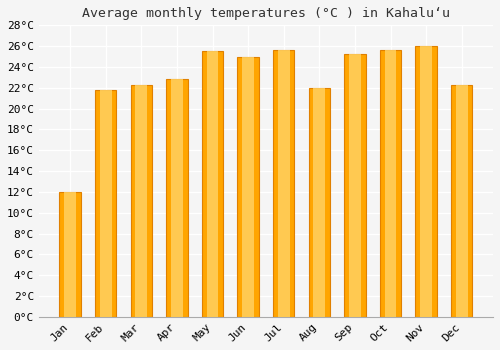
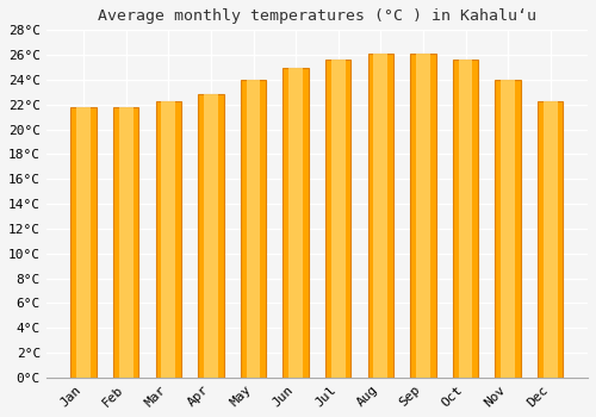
Jan: 12.0°C -> 21.8°C
May: 25.5°C -> 24.0°C
Aug: 22.0°C -> 26.1°C
Sep: 25.2°C -> 26.1°C
Nov: 26.0°C -> 24.0°C
